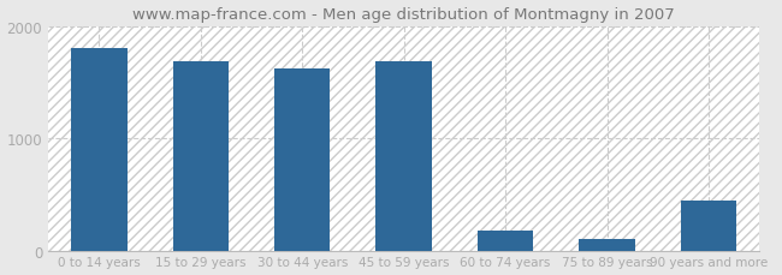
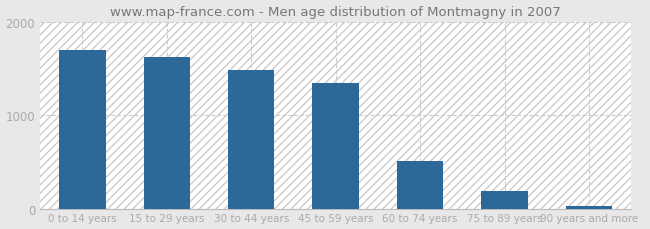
0 to 14 years: 1800 -> 1700
15 to 29 years: 1680 -> 1620
30 to 44 years: 1620 -> 1480
45 to 59 years: 1680 -> 1340
60 to 74 years: 180 -> 510
75 to 89 years: 100 -> 180
90 years and more: 440 -> 20
